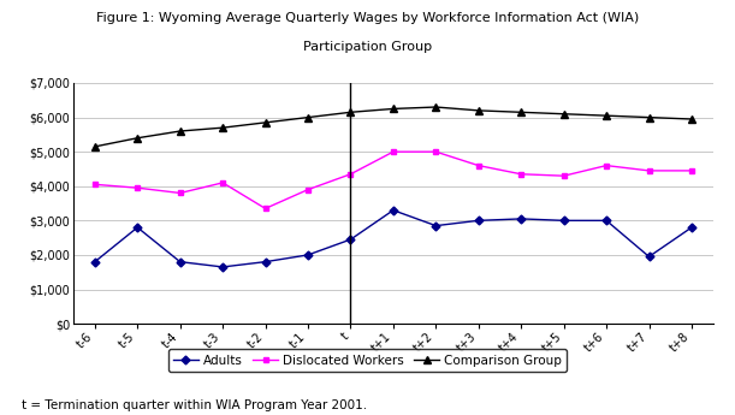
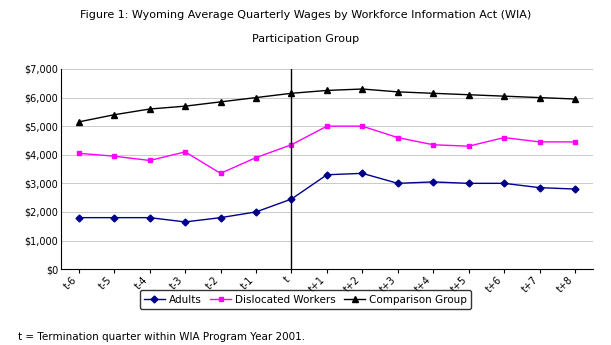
Adults/t-5: $2,800 -> $1,800
Adults/t+2: $2,850 -> $3,350
Adults/t+7: $1,950 -> $2,850
